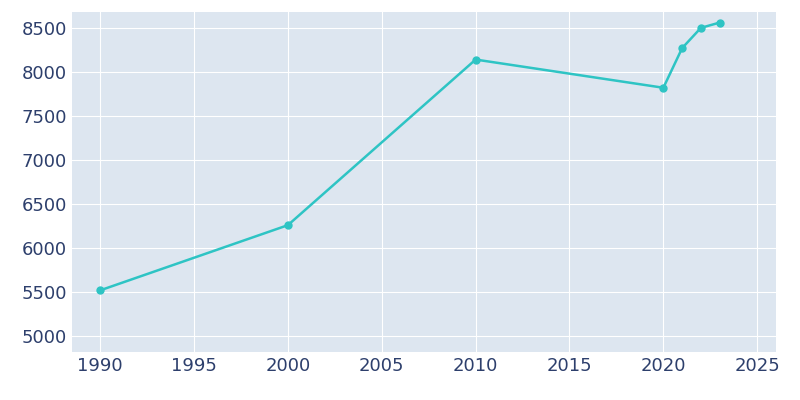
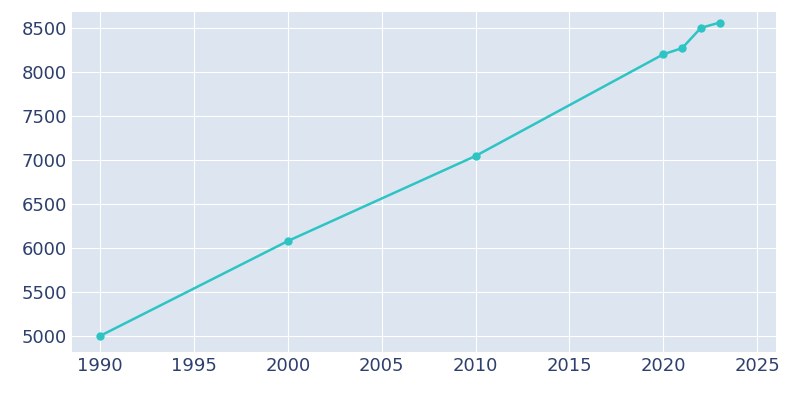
1990: 5520 -> 5000
2000: 6260 -> 6080
2010: 8140 -> 7050
2020: 7820 -> 8200
